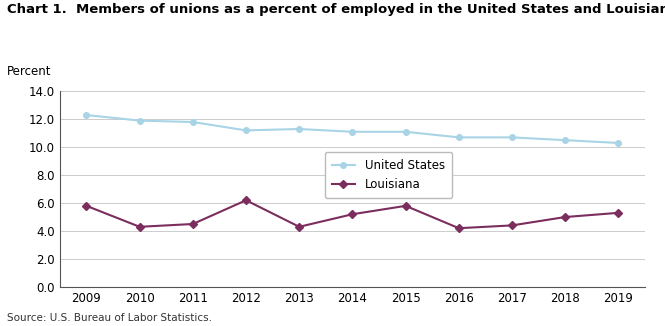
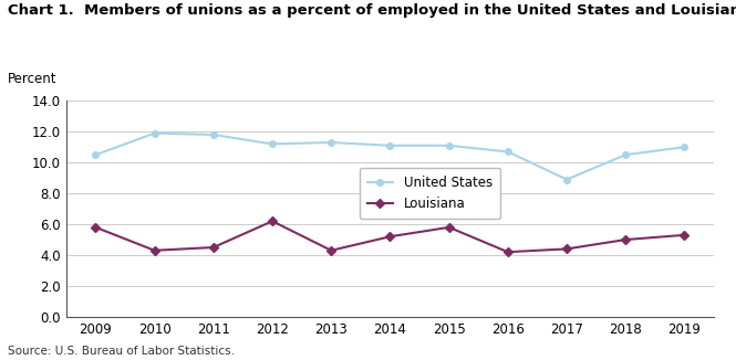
United States/2009: 12.3 -> 10.5
United States/2017: 10.7 -> 8.9
United States/2019: 10.3 -> 11.0
